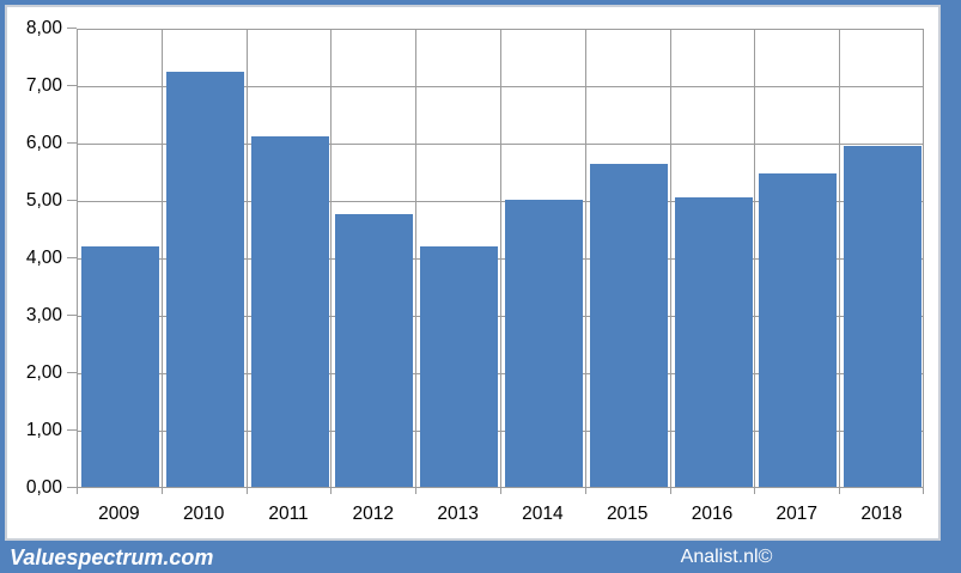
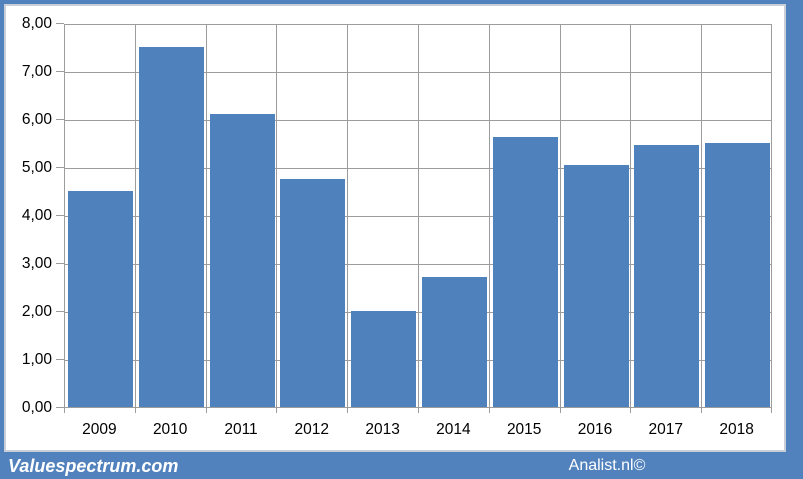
2009: 4,2 -> 4,5
2010: 7,2 -> 7,5
2013: 4,2 -> 2,0
2014: 5,0 -> 2,7
2018: 5,9 -> 5,5
